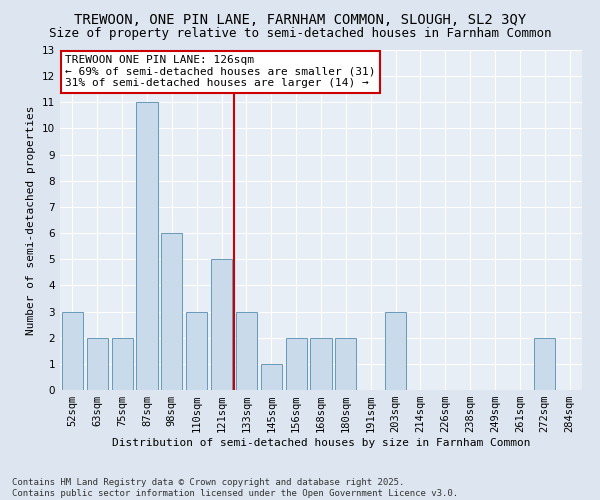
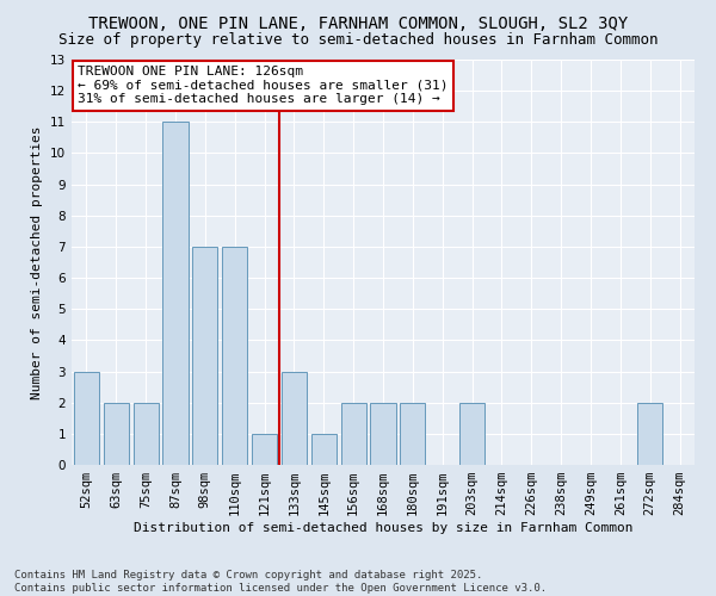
98sqm: 6 -> 7
110sqm: 3 -> 7
121sqm: 5 -> 1
203sqm: 3 -> 2
